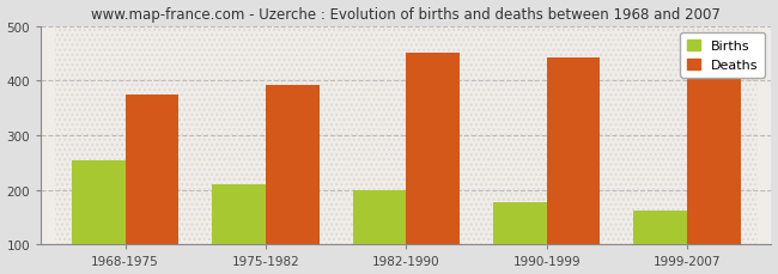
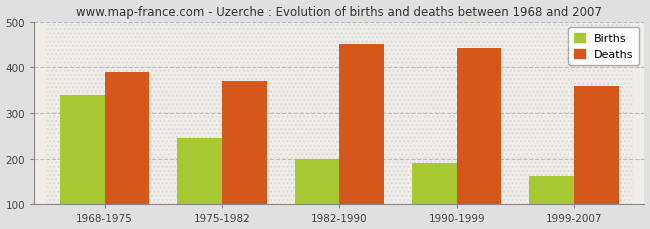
Births/1968-1975: 253 -> 340
Deaths/1968-1975: 374 -> 390
Births/1975-1982: 210 -> 245
Deaths/1975-1982: 391 -> 370
Births/1990-1999: 178 -> 190
Deaths/1999-2007: 406 -> 360
